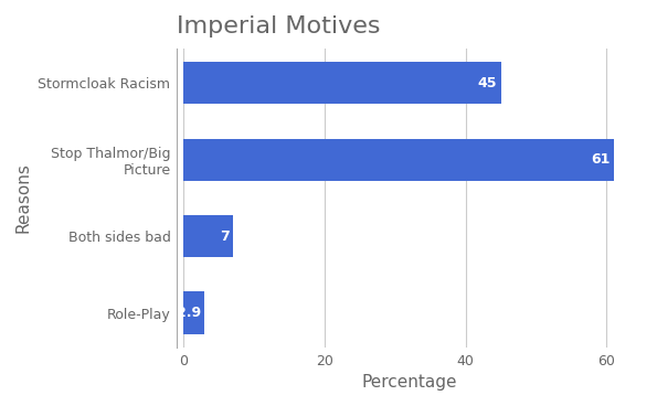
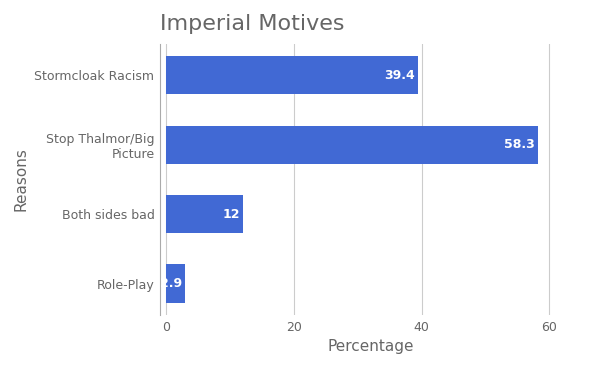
Stormcloak Racism: 45 -> 39.4
Stop Thalmor/Big Picture: 61 -> 58.3
Both sides bad: 7 -> 12
